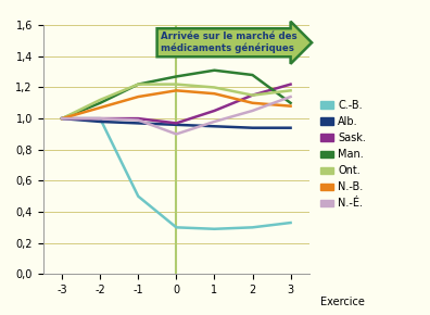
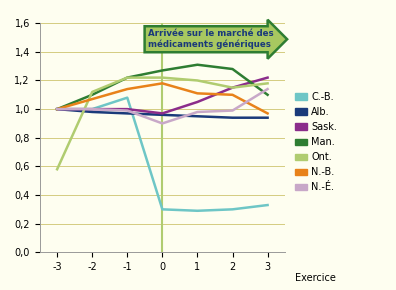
Ont./-3: 1,00 -> 0,58
C.-B./-1: 0,50 -> 1,08
N.-B./1: 1,16 -> 1,11
N.-É./2: 1,05 -> 0,99
N.-B./3: 1,08 -> 0,97
